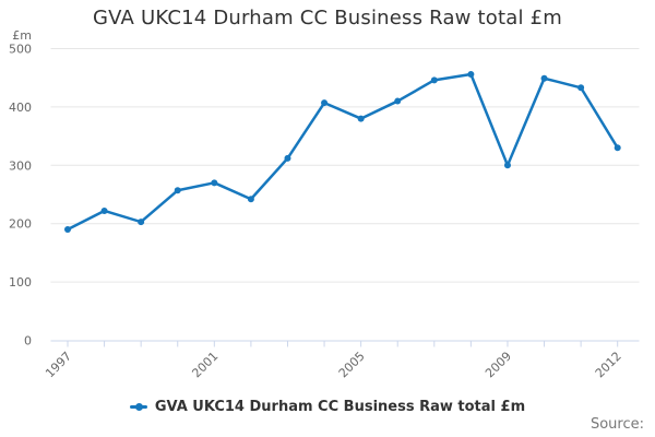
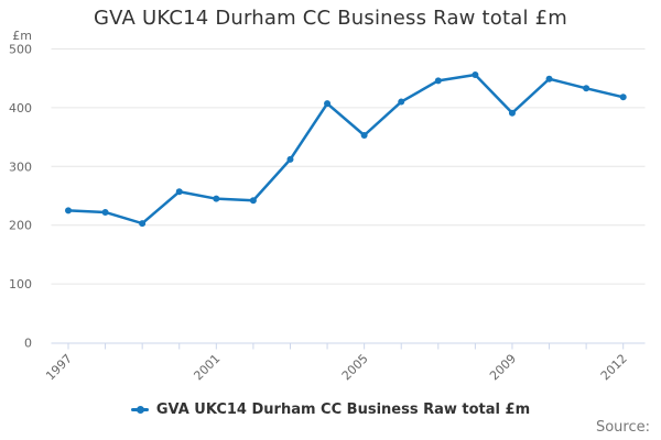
1997: 190 -> 220
2001: 270 -> 240
2005: 380 -> 350
2009: 300 -> 390
2012: 330 -> 420
